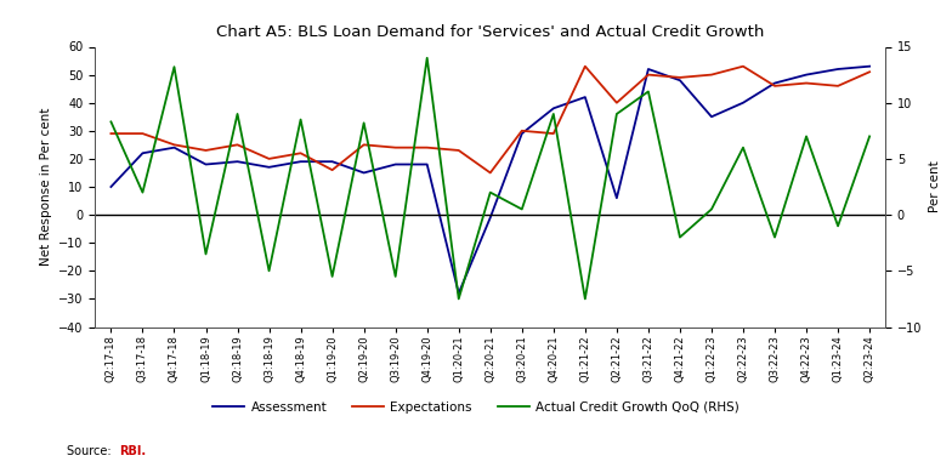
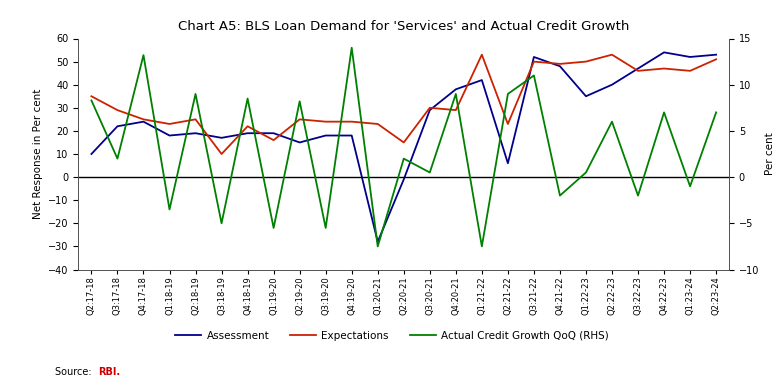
Expectations/Q2:17-18: 29 -> 35
Expectations/Q3:18-19: 20 -> 10
Expectations/Q2:21-22: 40 -> 23
Assessment/Q4:22-23: 50 -> 54
